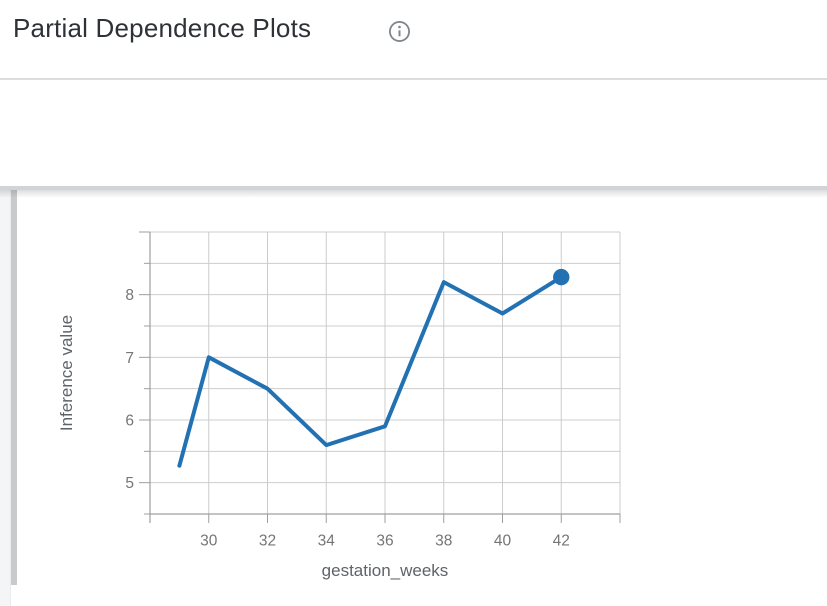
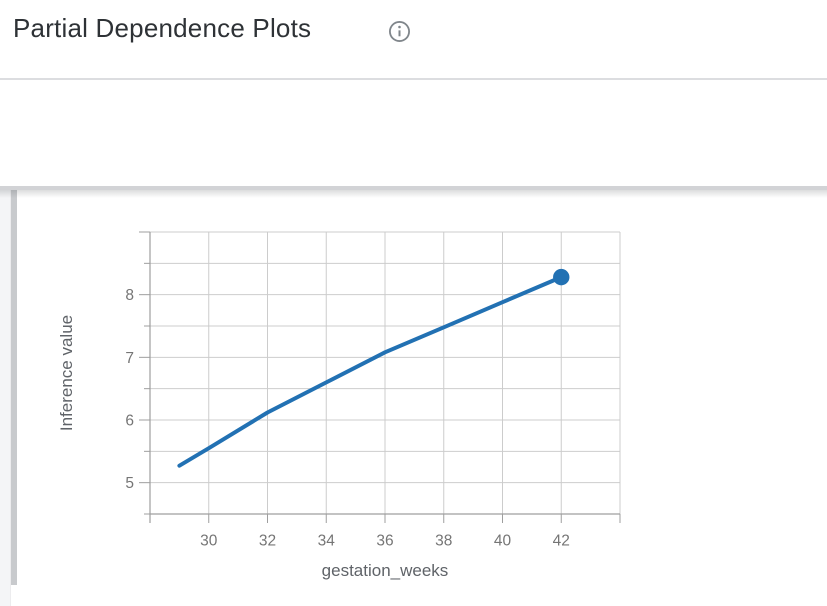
30: 7.0 -> 5.5
32: 6.5 -> 6.1
34: 5.6 -> 6.6
36: 5.9 -> 7.1
38: 8.2 -> 7.5
40: 7.7 -> 7.9
